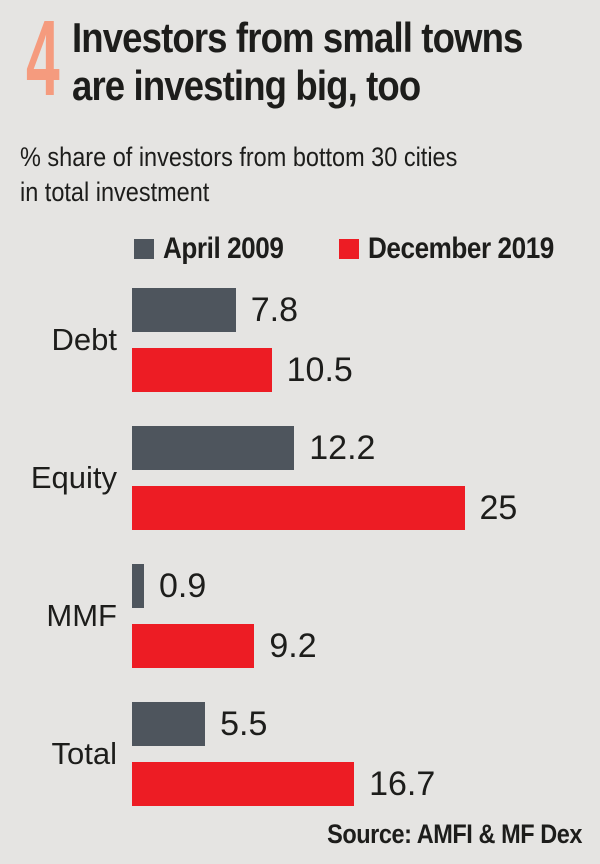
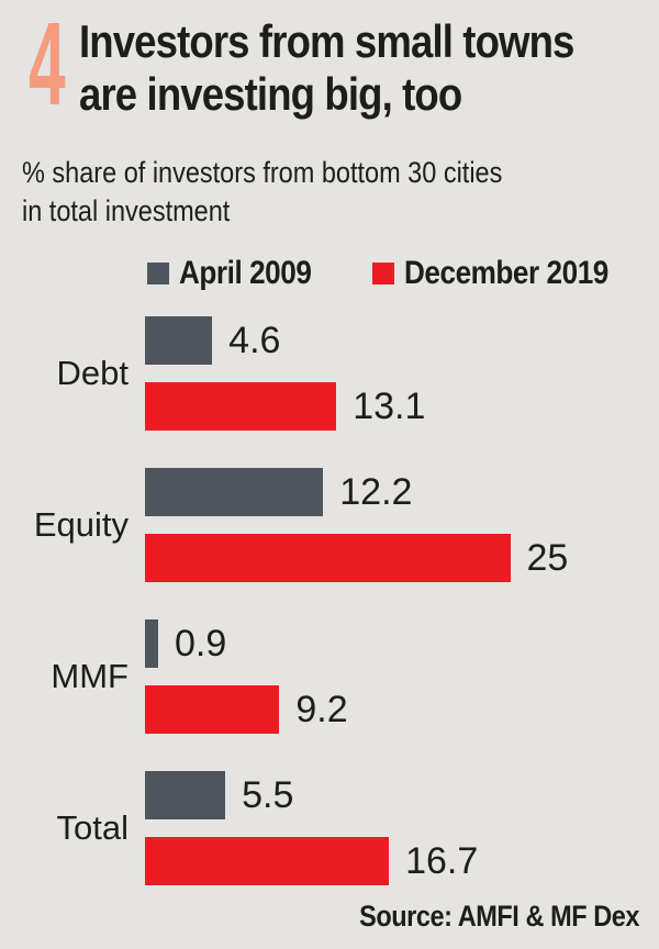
April 2009/Debt: 7.8 -> 4.6
December 2019/Debt: 10.5 -> 13.1
